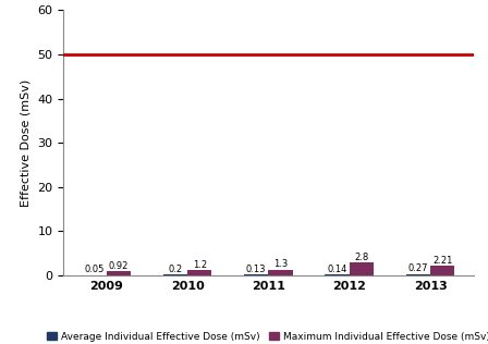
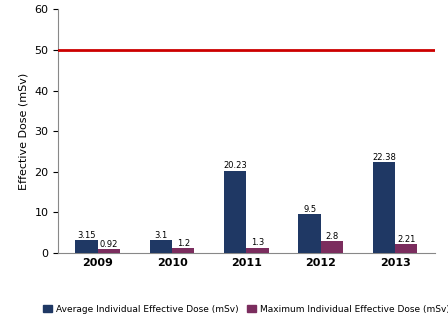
Average Individual Effective Dose (mSv)/2009: 0.05 -> 3.15
Average Individual Effective Dose (mSv)/2010: 0.2 -> 3.1
Average Individual Effective Dose (mSv)/2011: 0.13 -> 20.23
Average Individual Effective Dose (mSv)/2012: 0.14 -> 9.5
Average Individual Effective Dose (mSv)/2013: 0.27 -> 22.38
